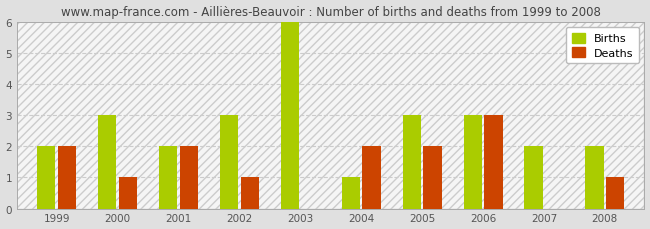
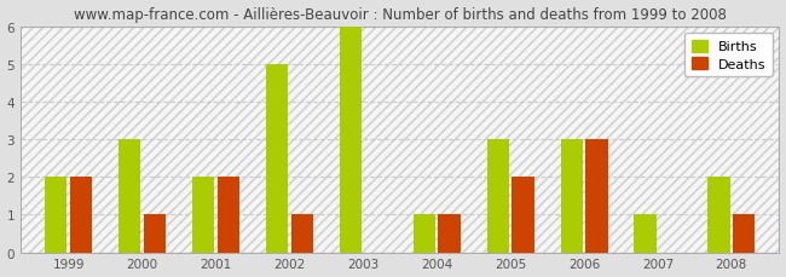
Births/2002: 3 -> 5
Deaths/2004: 2 -> 1
Births/2007: 2 -> 1
